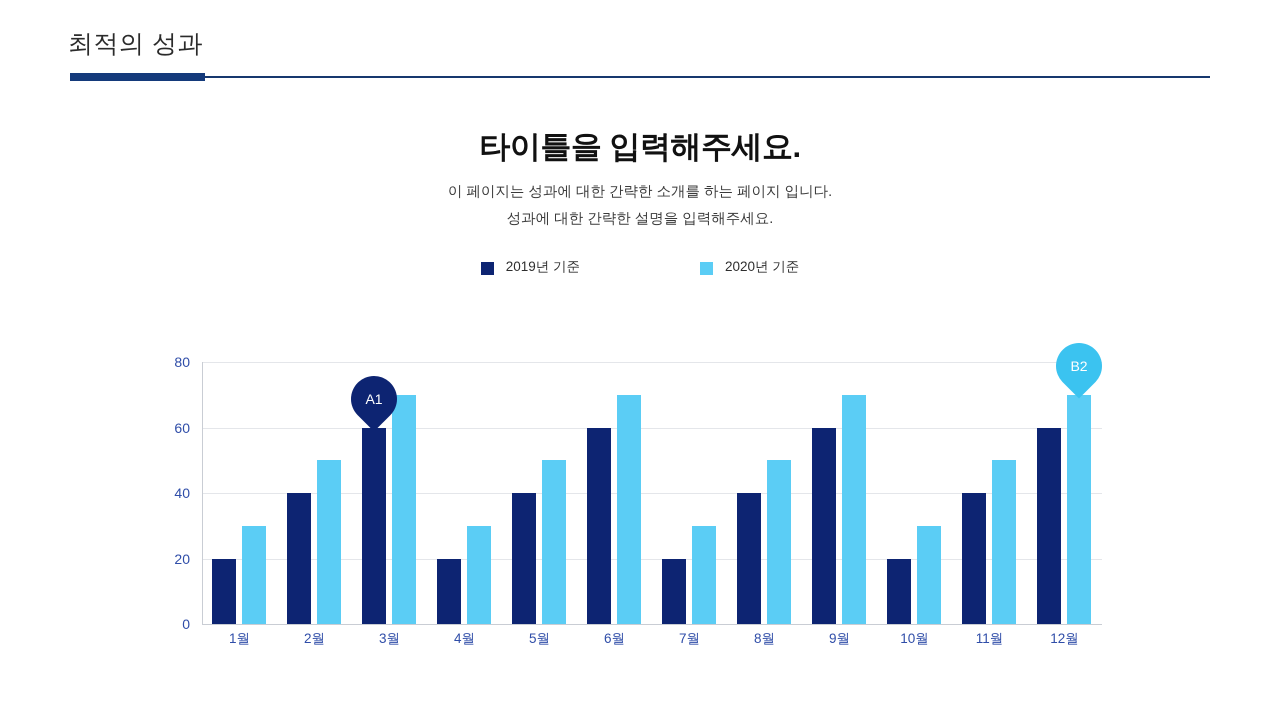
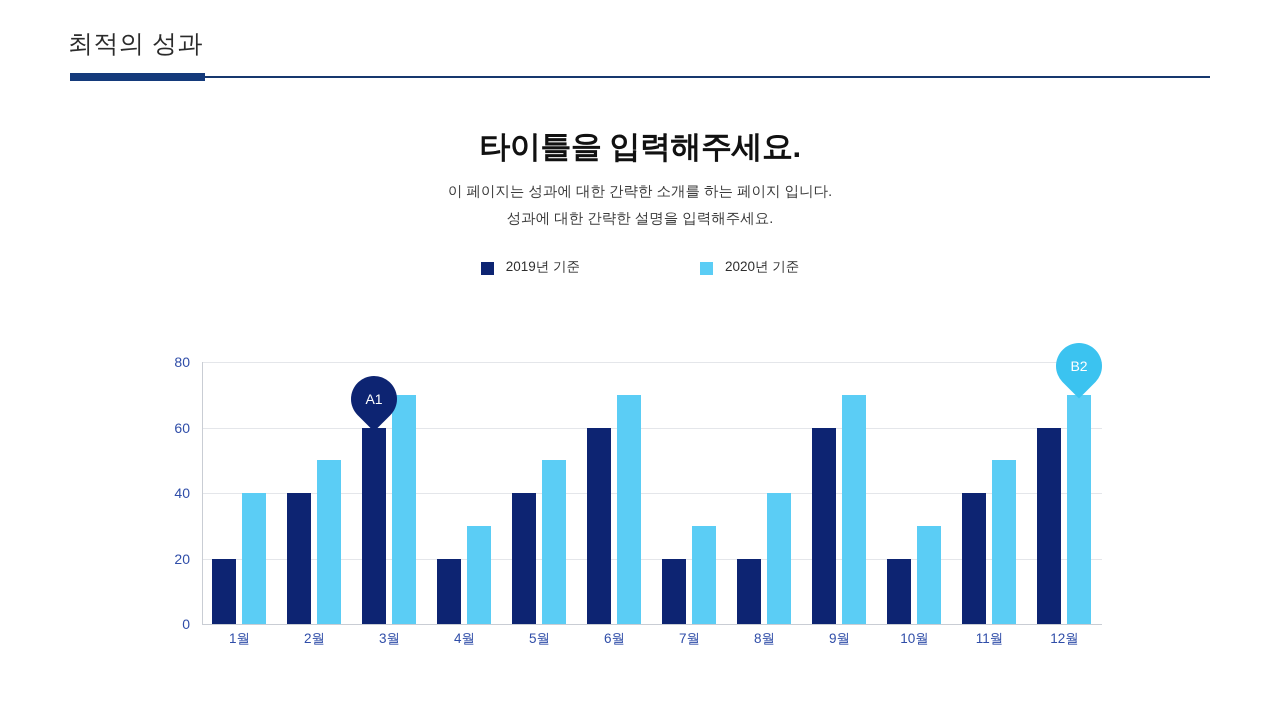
2020년 기준/1월: 30 -> 40
2019년 기준/8월: 40 -> 20
2020년 기준/8월: 50 -> 40
